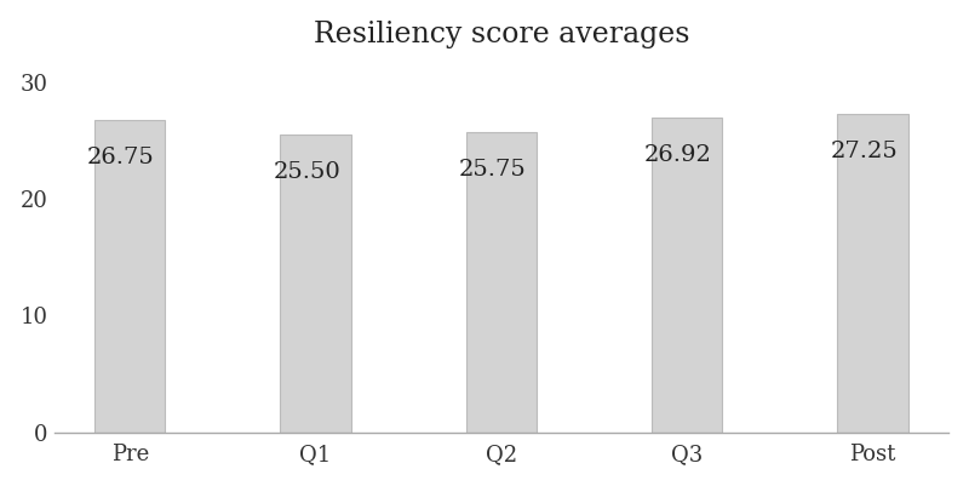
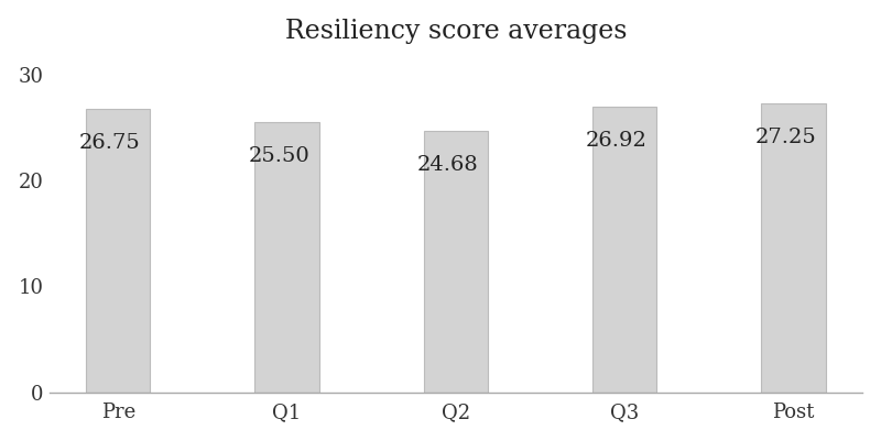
Q2: 25.75 -> 24.68
